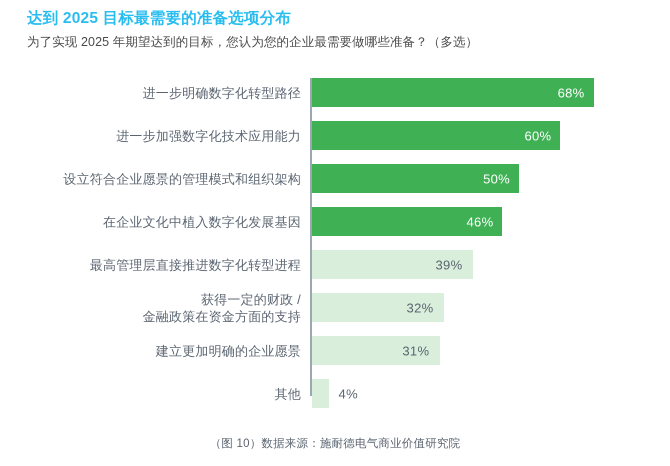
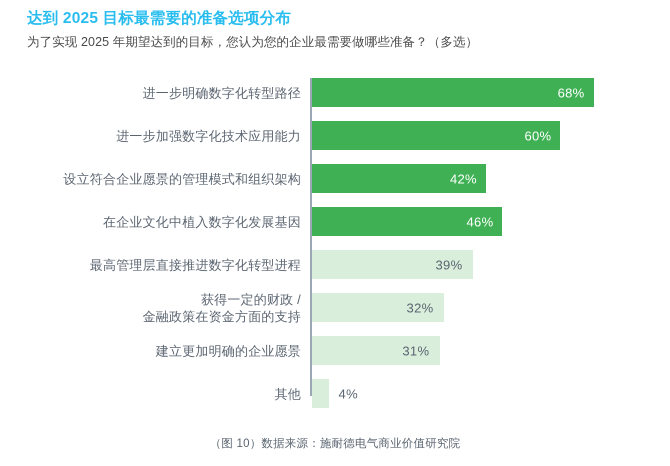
设立符合企业愿景的管理模式和组织架构: 50% -> 42%
